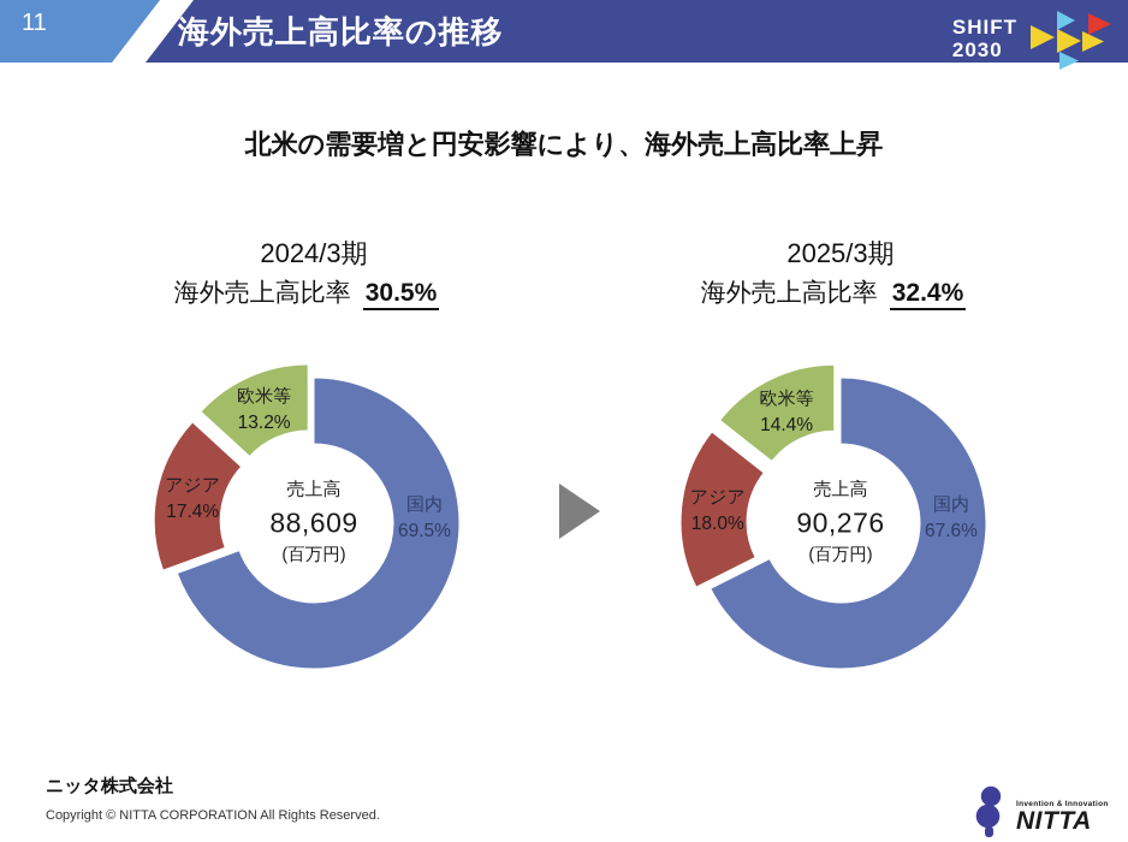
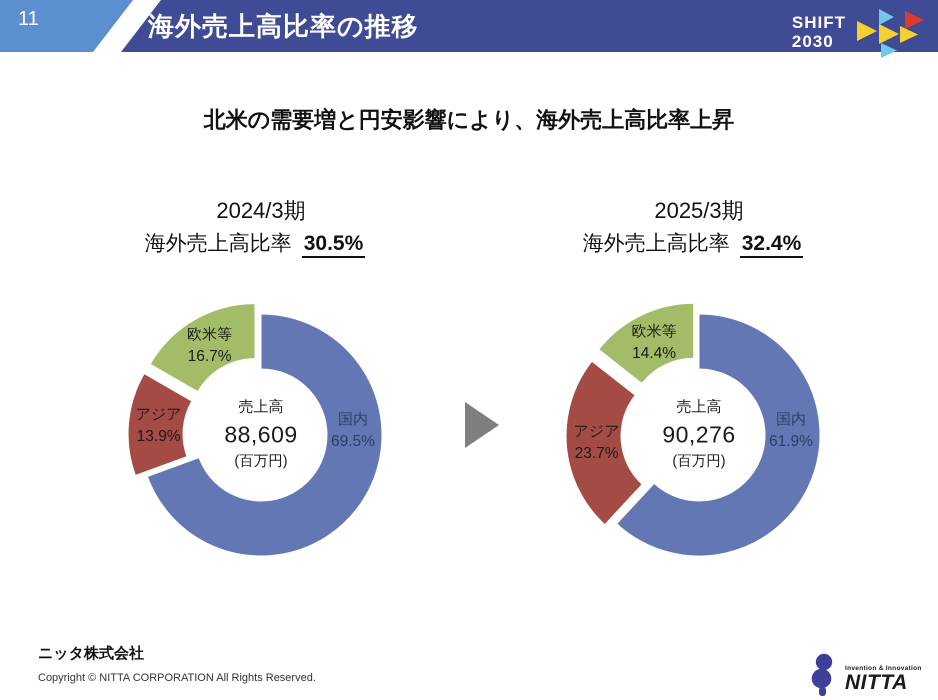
2024/3期/アジア: 17.4% -> 13.9%
2024/3期/欧米等: 13.2% -> 16.7%
2025/3期/国内: 67.6% -> 61.9%
2025/3期/アジア: 18.0% -> 23.7%
